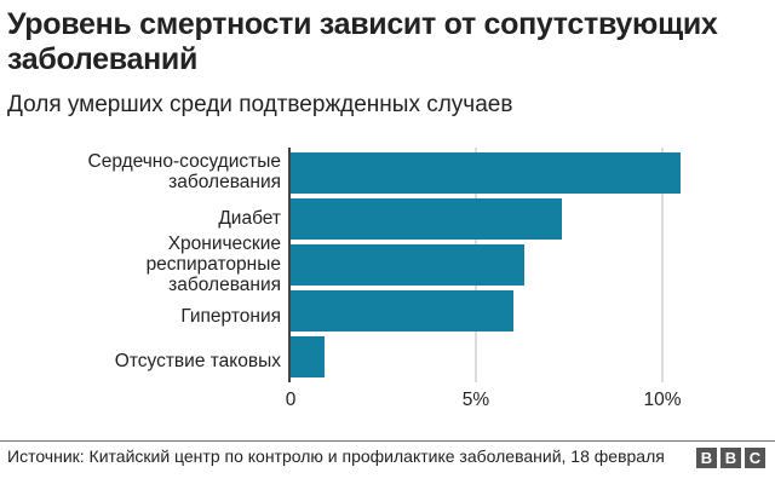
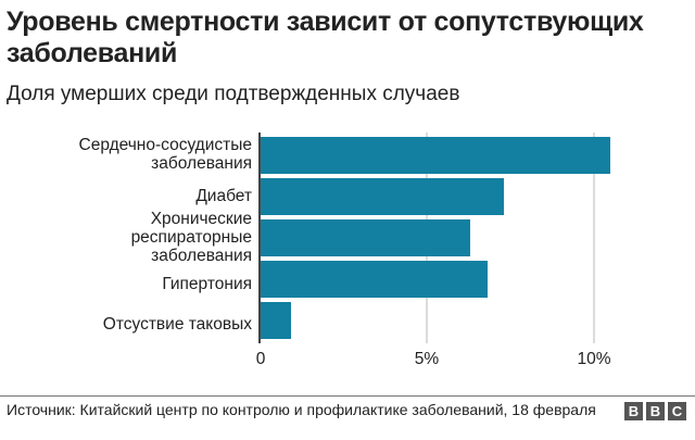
Гипертония: 6.0% -> 6.8%
